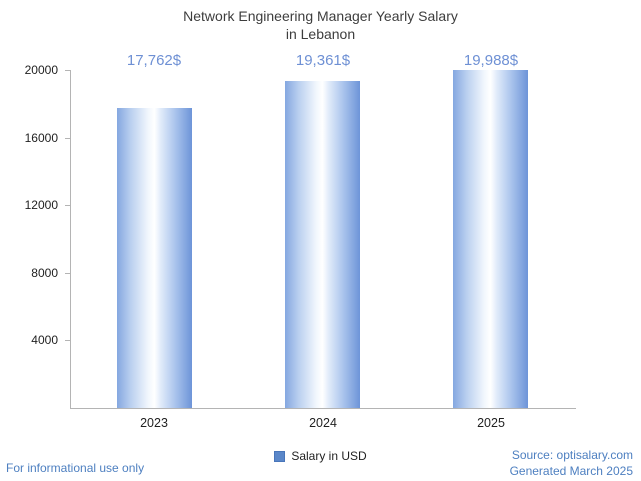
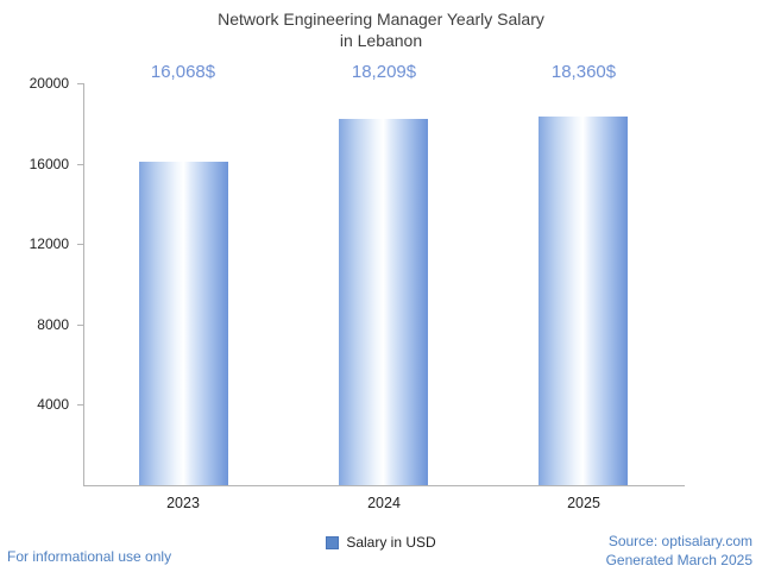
2023: 17,762 -> 16,068
2024: 19,361 -> 18,209
2025: 19,988 -> 18,360
